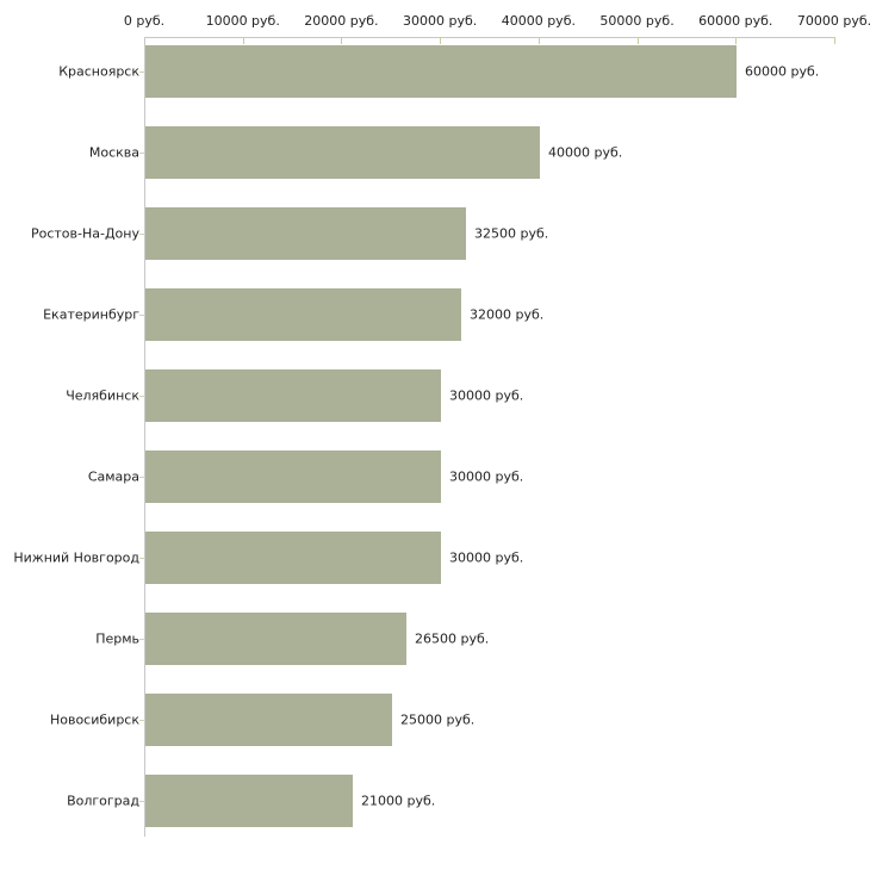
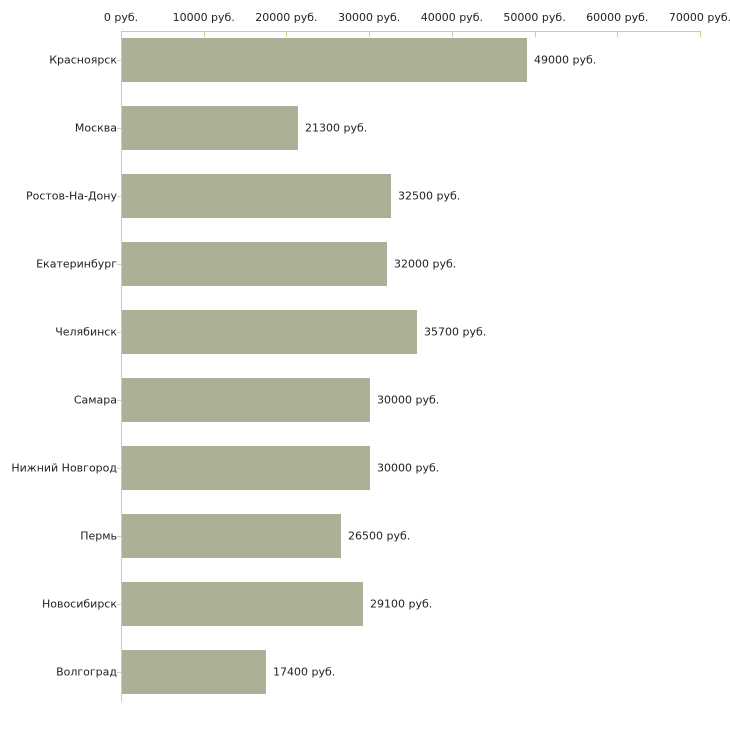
Красноярск: 60000 -> 49000
Москва: 40000 -> 21300
Челябинск: 30000 -> 35700
Новосибирск: 25000 -> 29100
Волгоград: 21000 -> 17400
